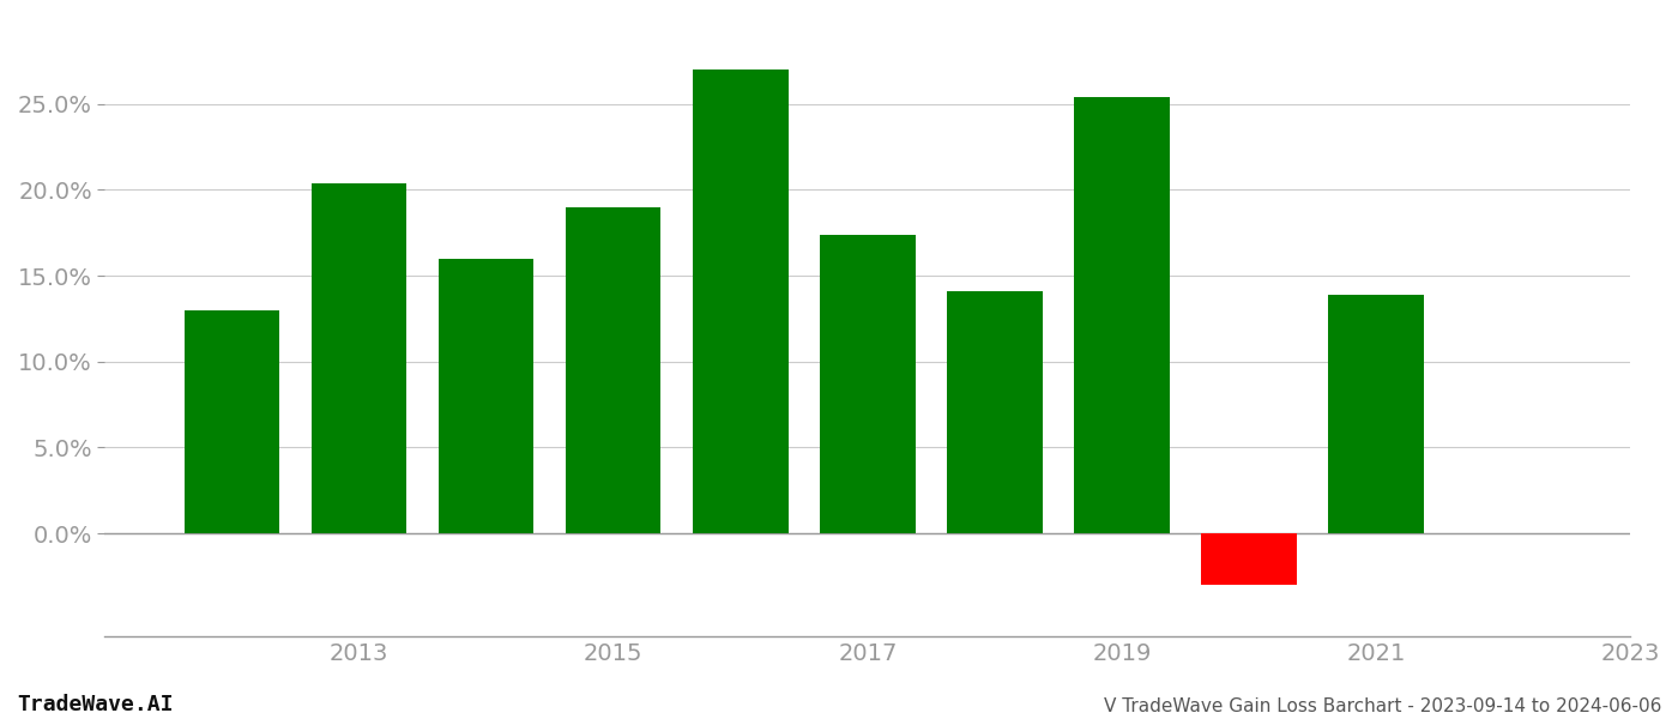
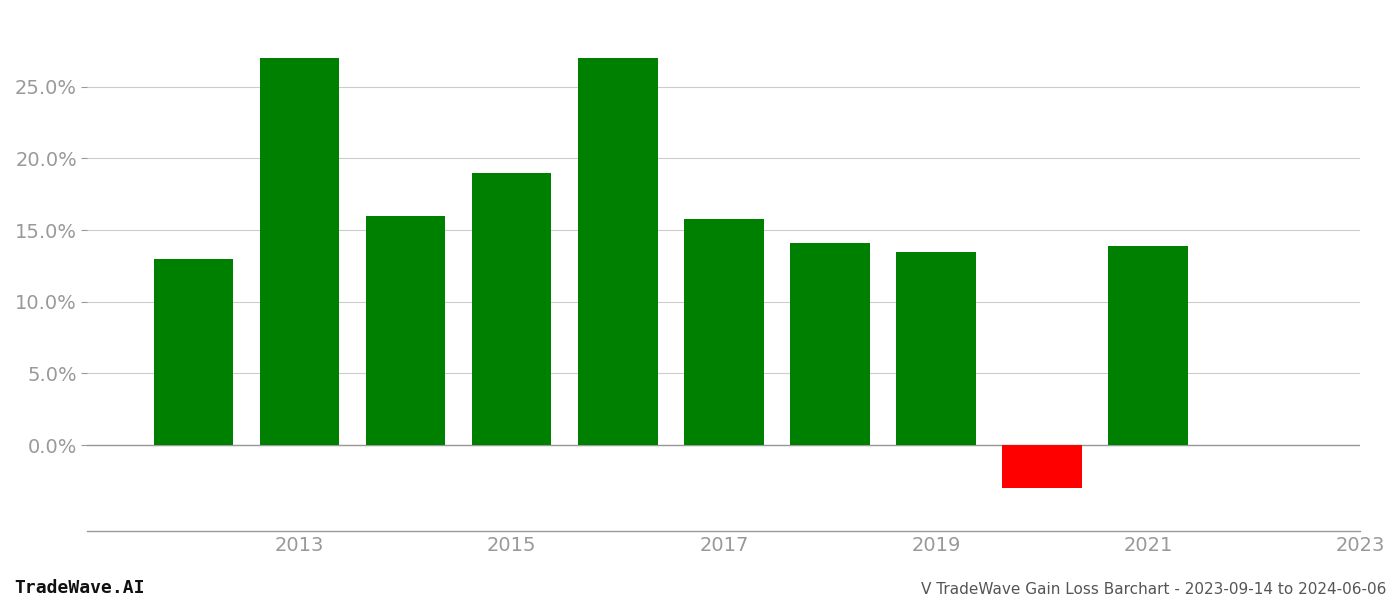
2013: 20.4% -> 27.0%
2017: 17.4% -> 15.8%
2019: 25.4% -> 13.5%
